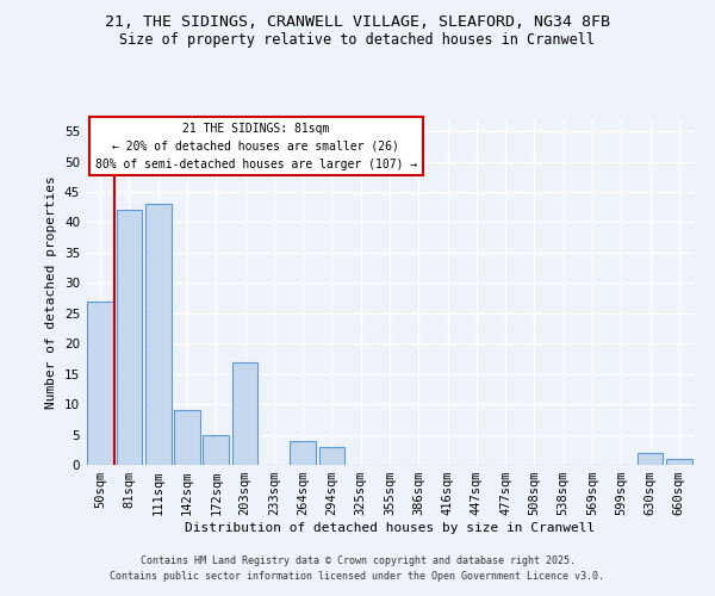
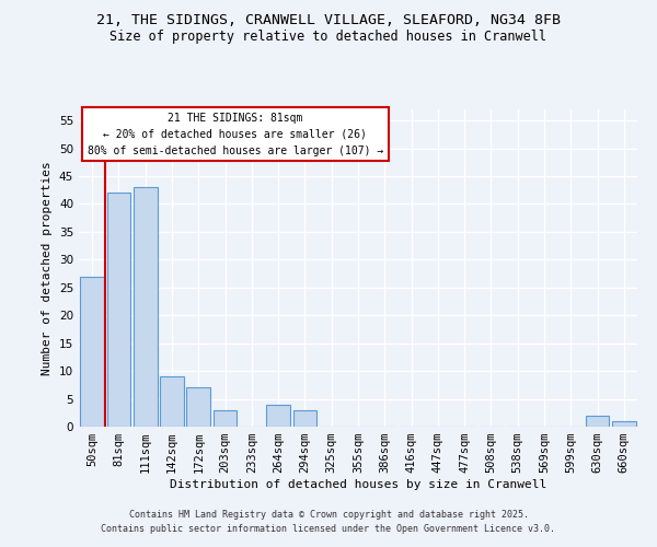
172sqm: 5 -> 7
203sqm: 17 -> 3
